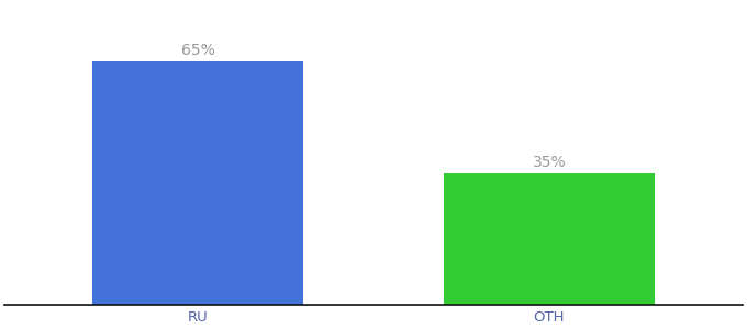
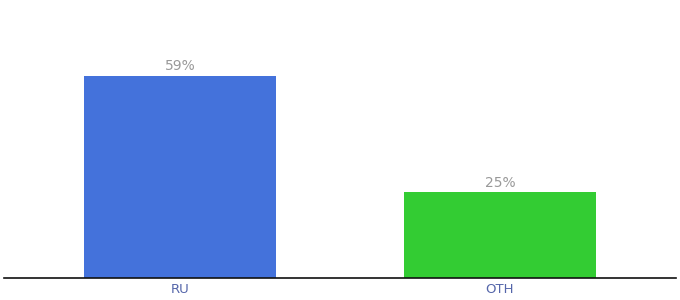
RU: 65% -> 59%
OTH: 35% -> 25%
